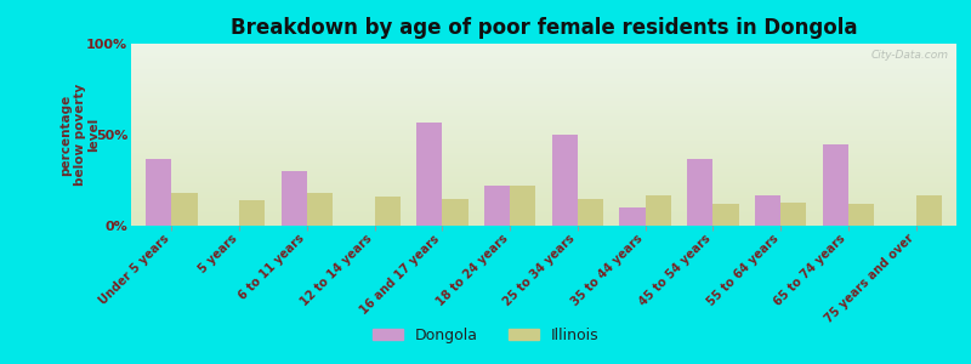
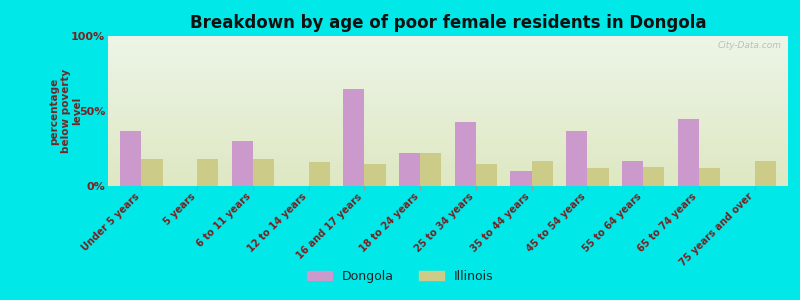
Illinois/5 years: 14% -> 18%
Dongola/16 and 17 years: 57% -> 65%
Dongola/25 to 34 years: 50% -> 43%
